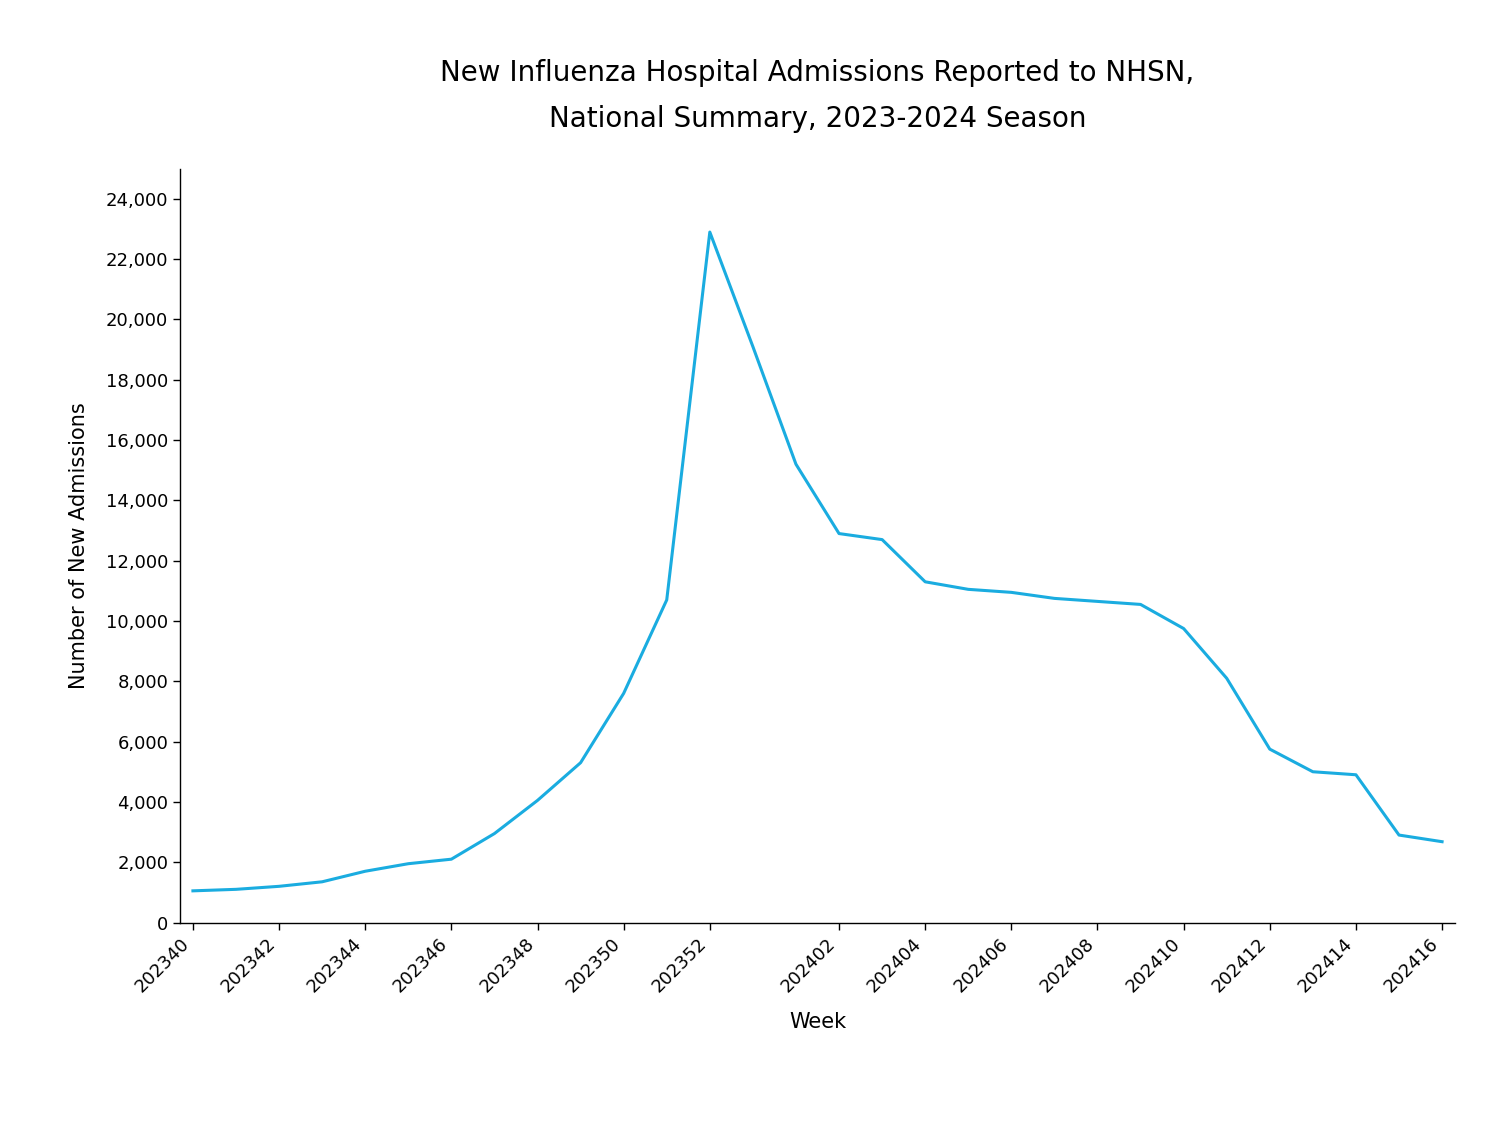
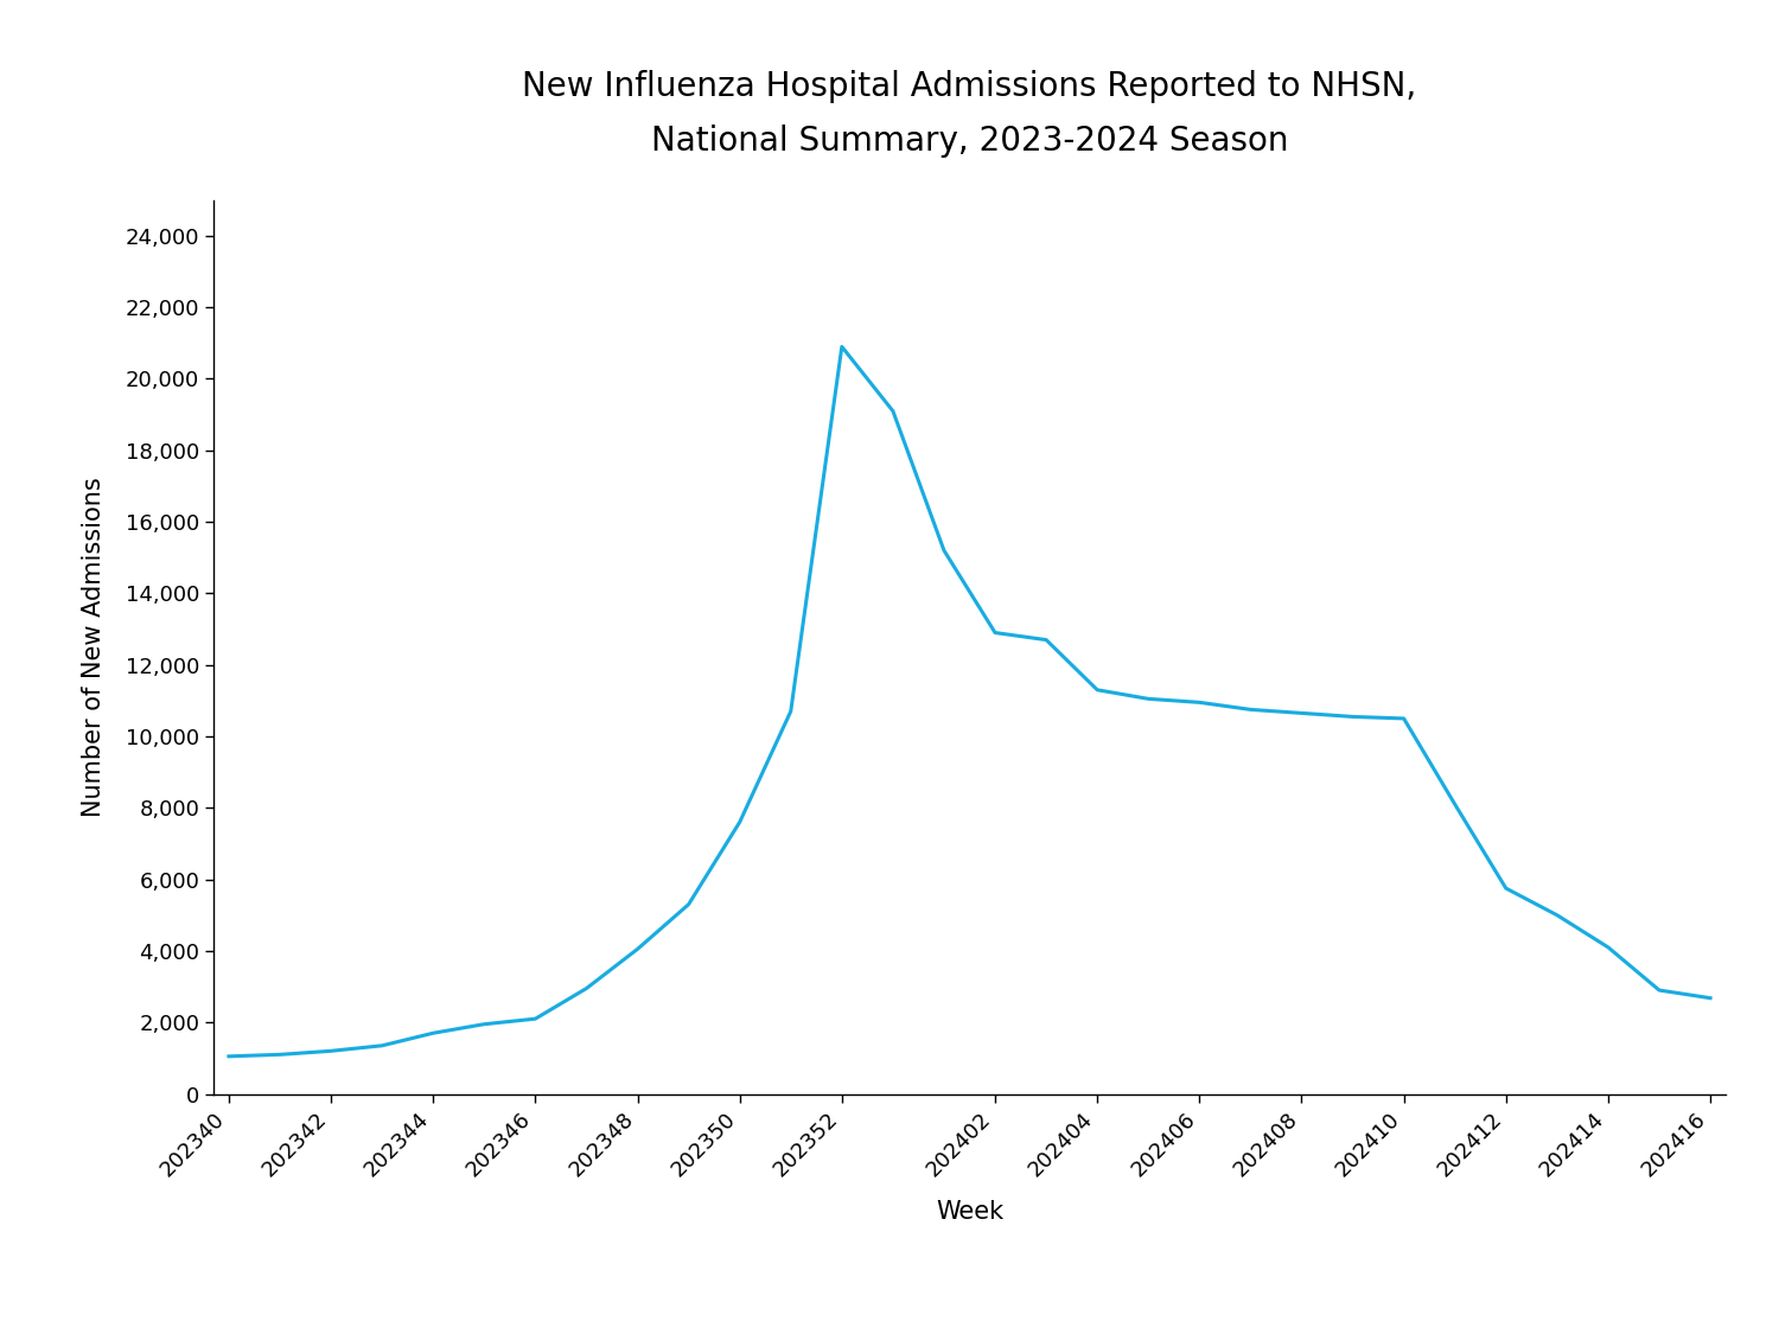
202352: 22,900 -> 20,900
202410: 9,750 -> 10,500
202414: 4,900 -> 4,100
